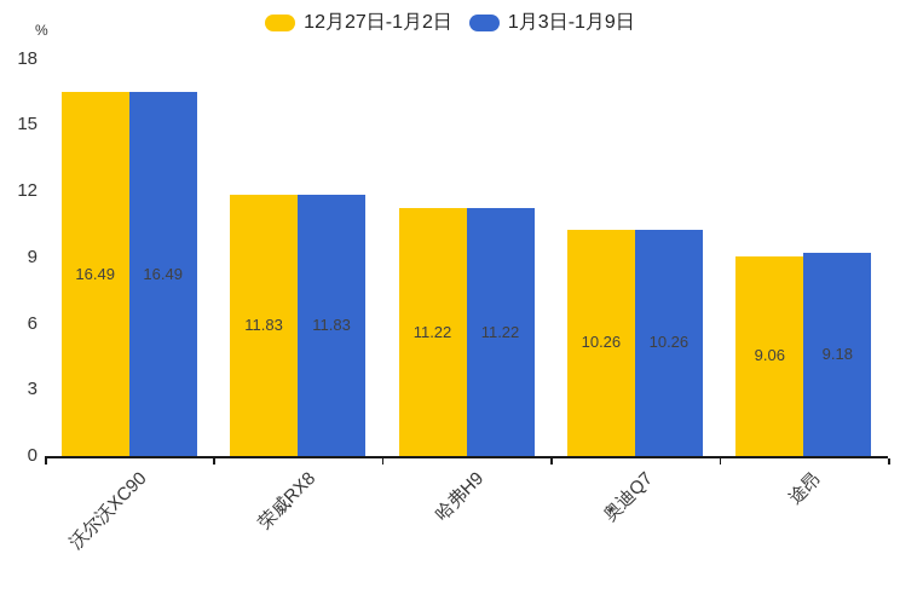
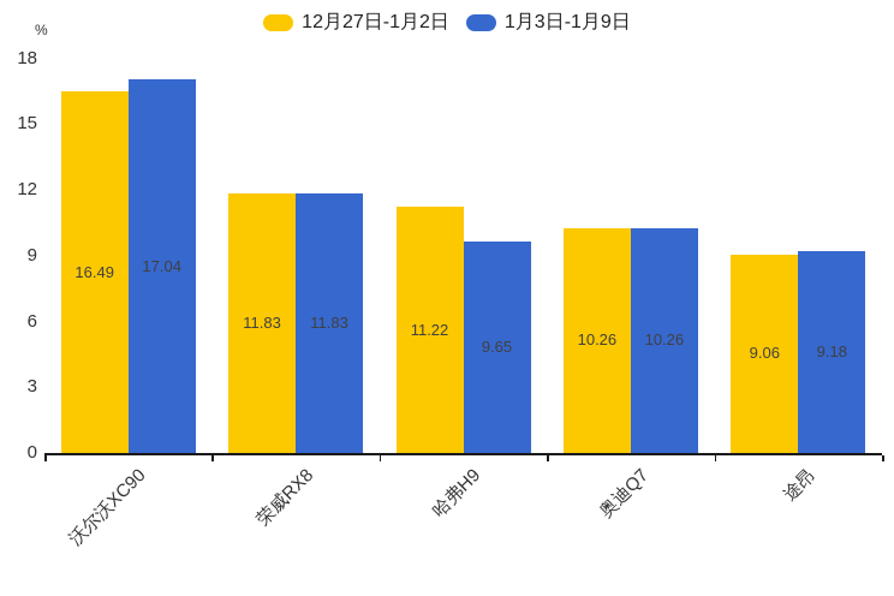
1月3日-1月9日/沃尔沃XC90: 16.49 -> 17.04
1月3日-1月9日/哈弗H9: 11.22 -> 9.65
